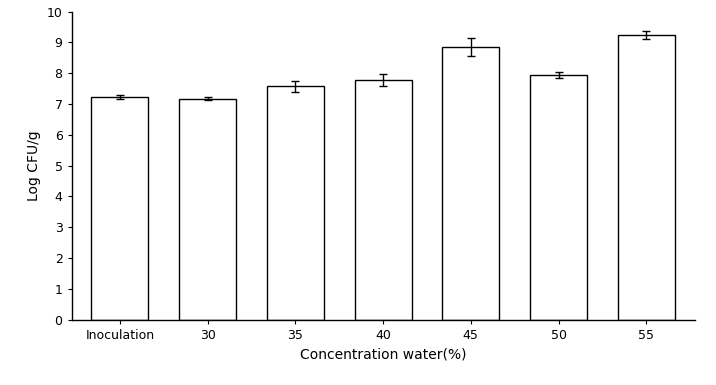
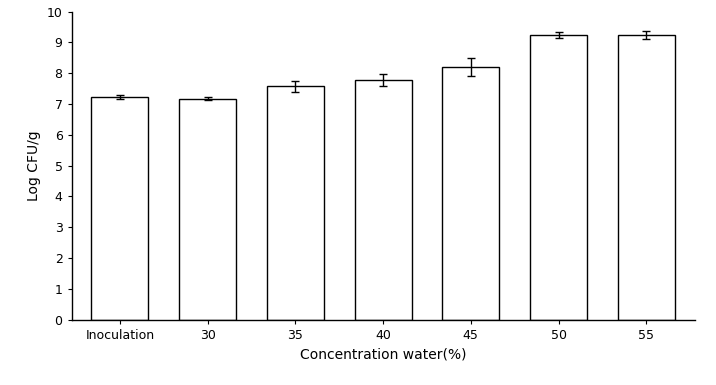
45: 8.85 -> 8.20
50: 7.95 -> 9.23
